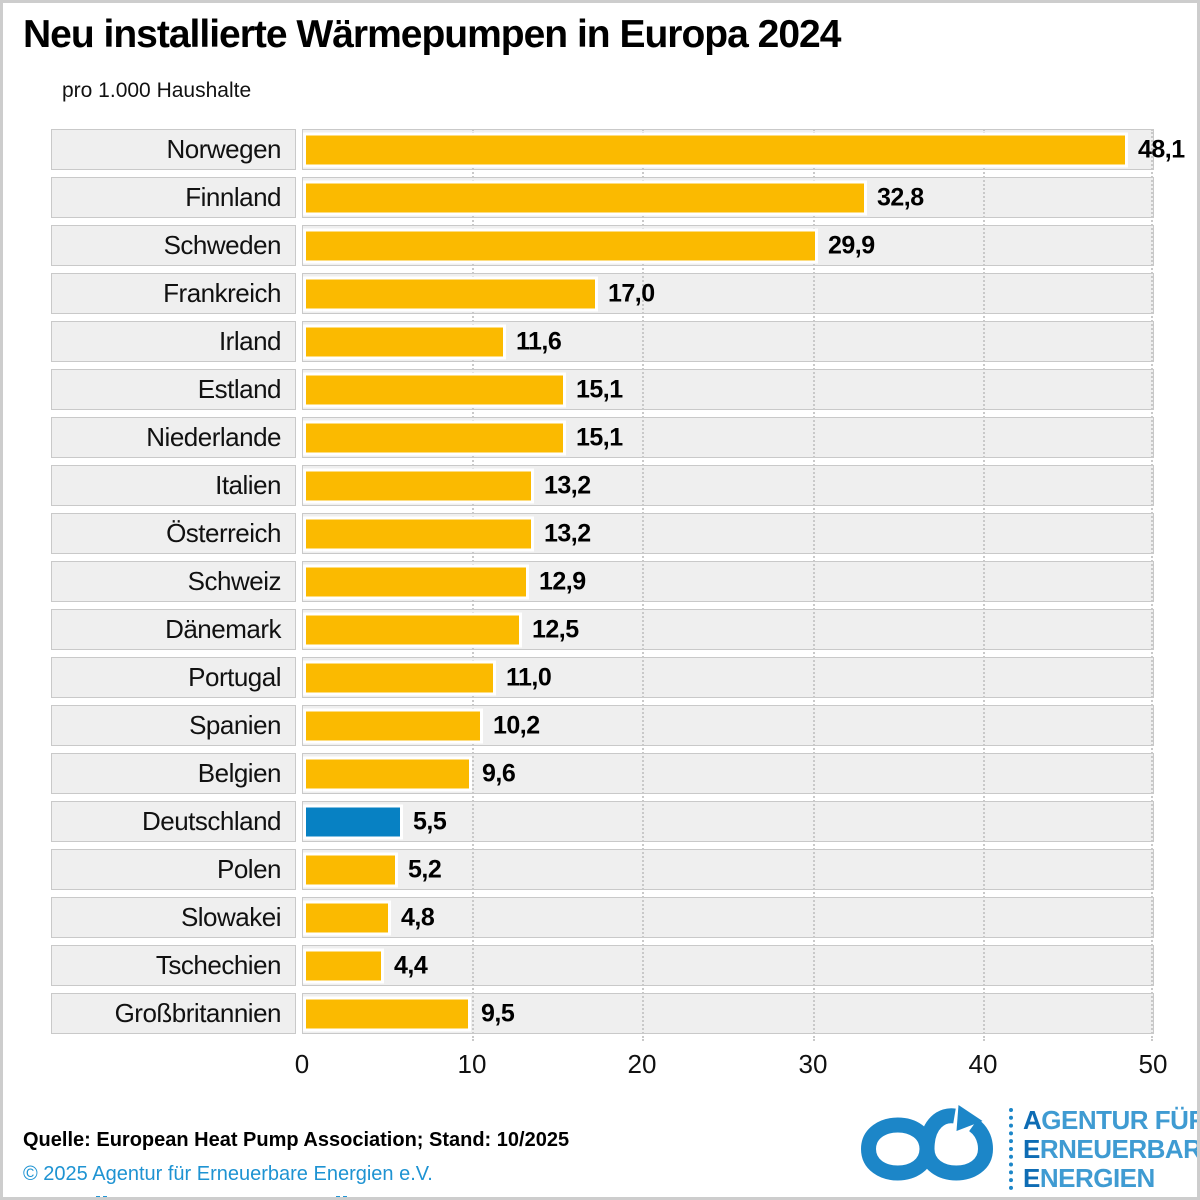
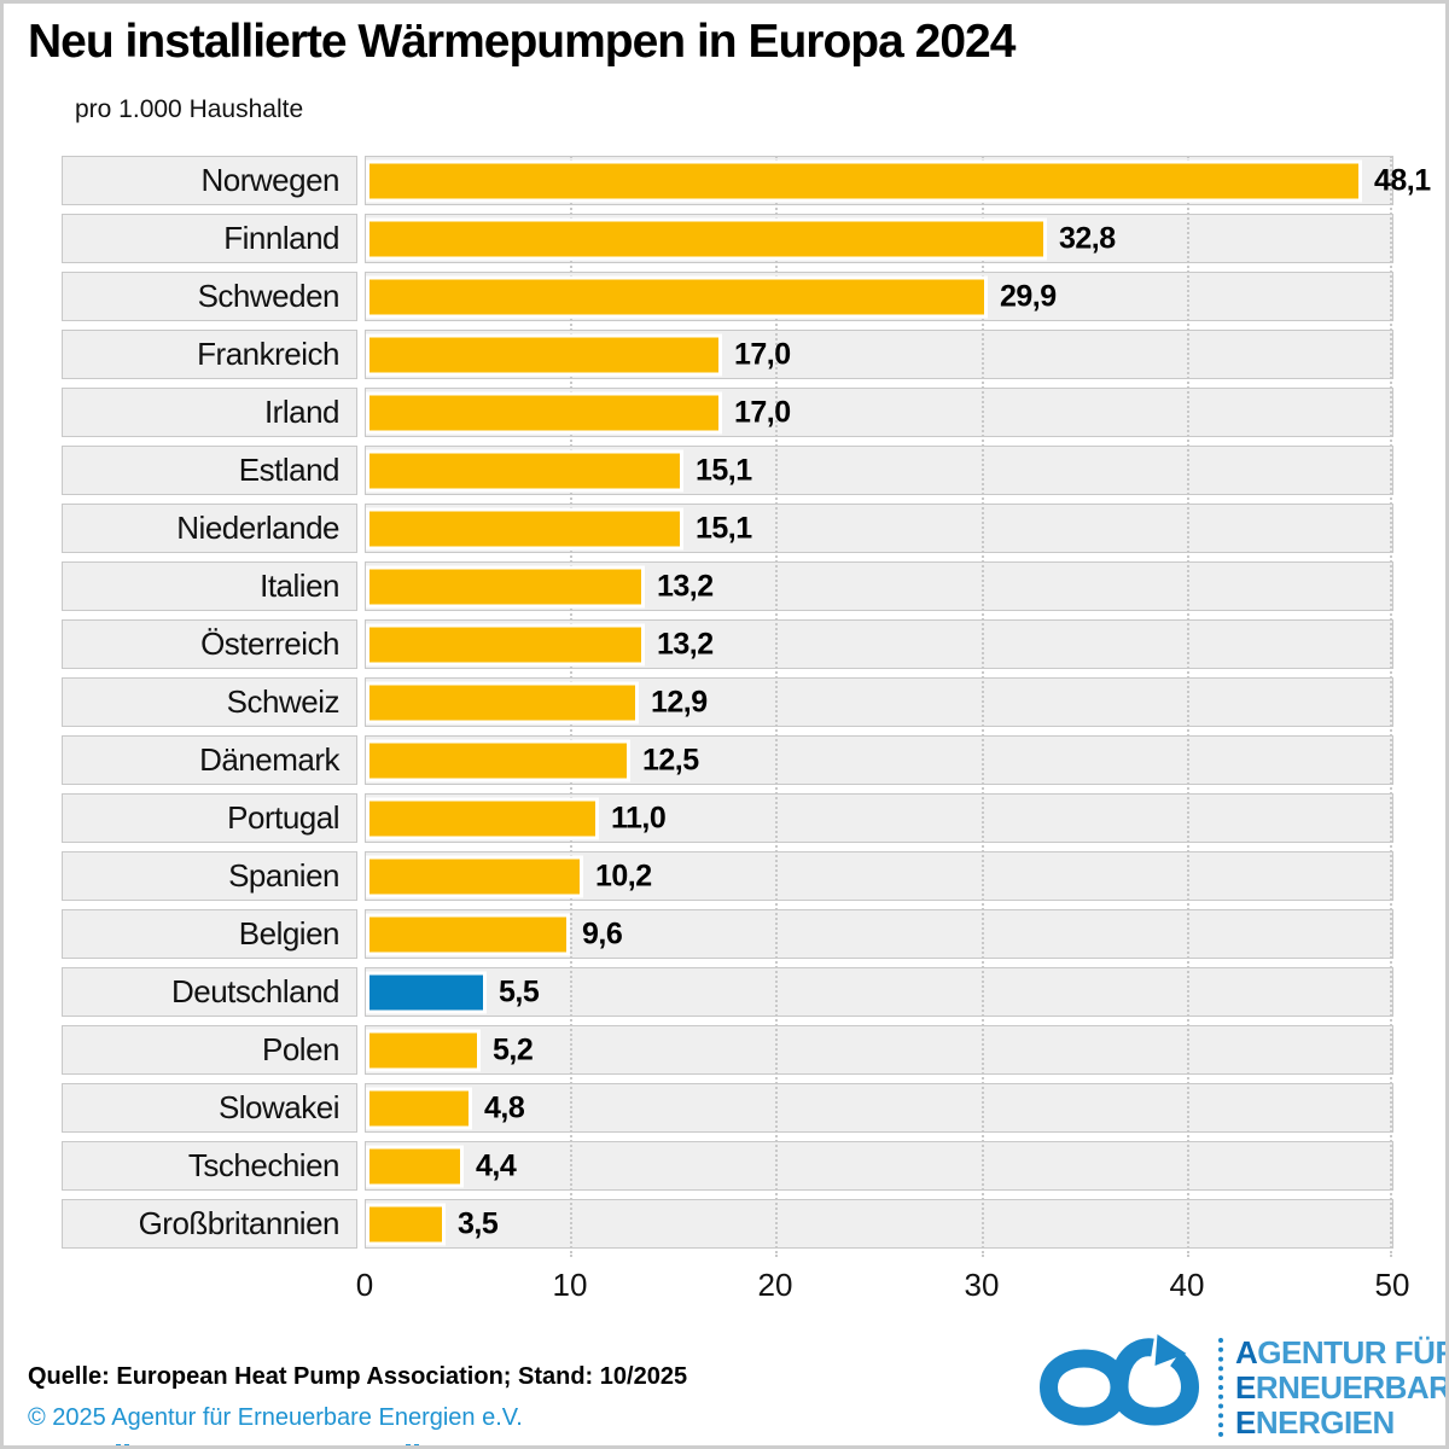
Irland: 11,6 -> 17,0
Großbritannien: 9,5 -> 3,5
